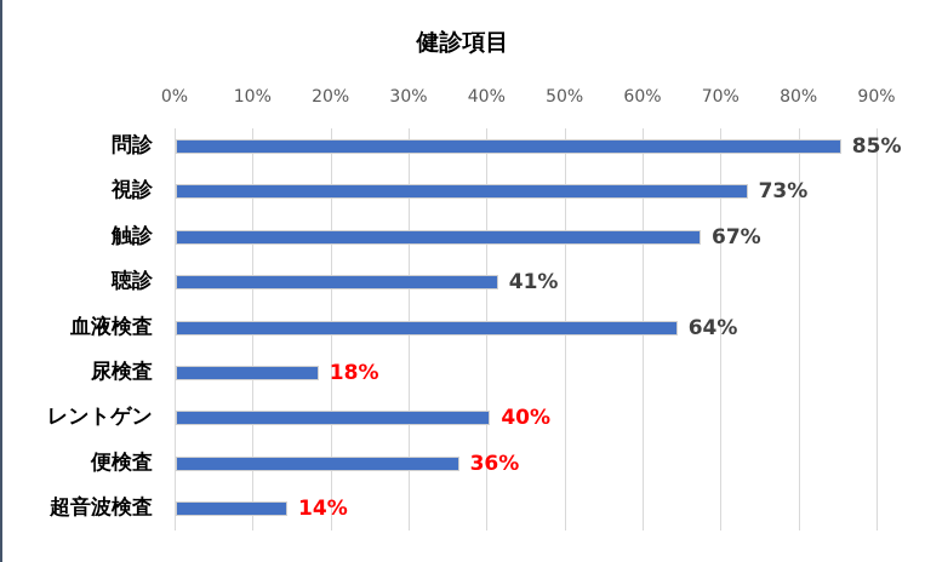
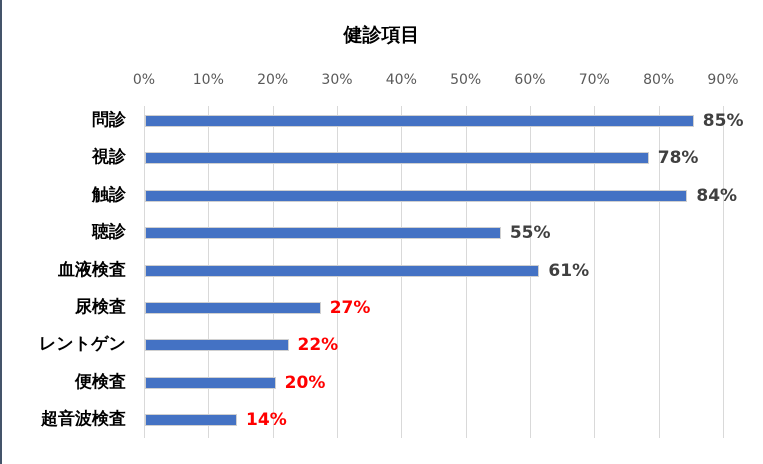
視診: 73% -> 78%
触診: 67% -> 84%
聴診: 41% -> 55%
血液検査: 64% -> 61%
尿検査: 18% -> 27%
レントゲン: 40% -> 22%
便検査: 36% -> 20%
